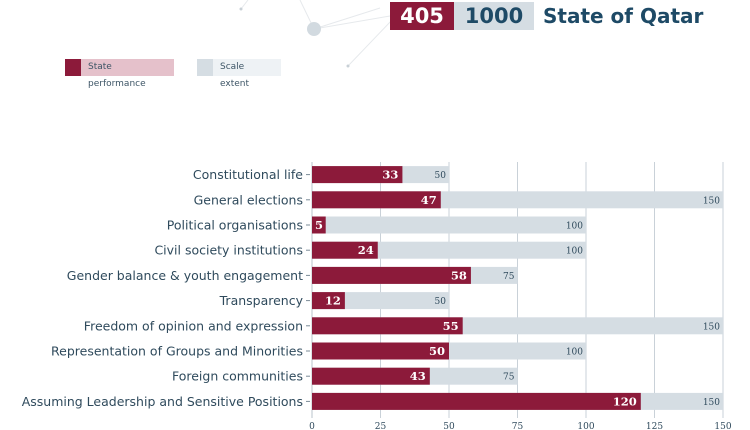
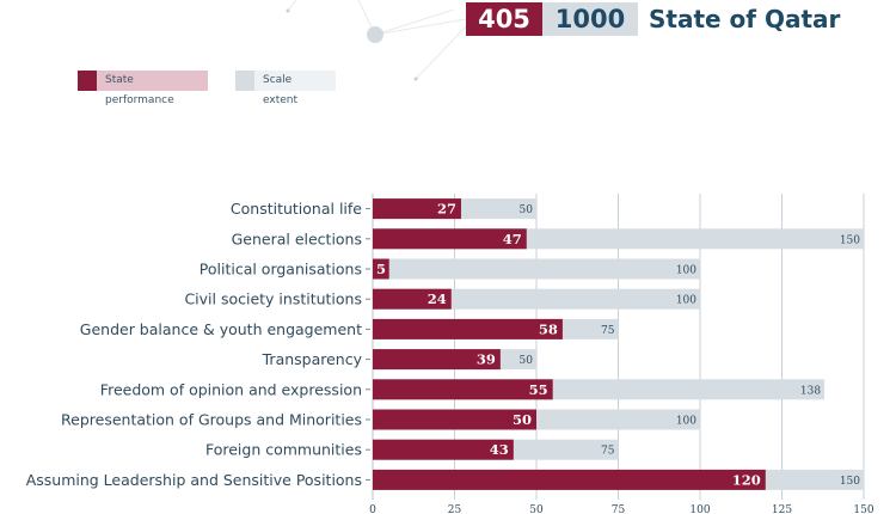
State performance/Constitutional life: 33 -> 27
State performance/Transparency: 12 -> 39
Scale extent/Freedom of opinion and expression: 150 -> 138
